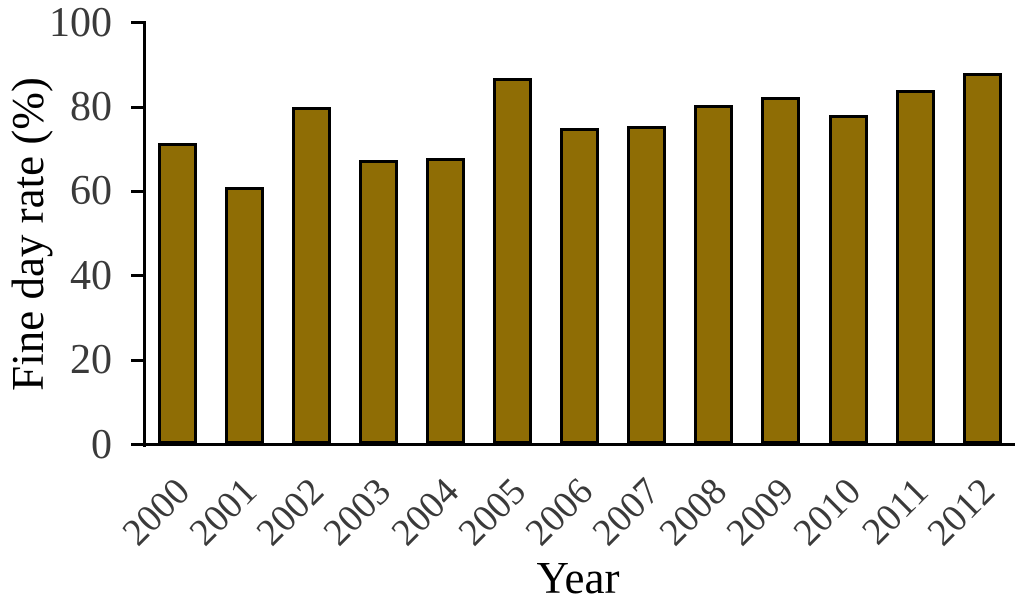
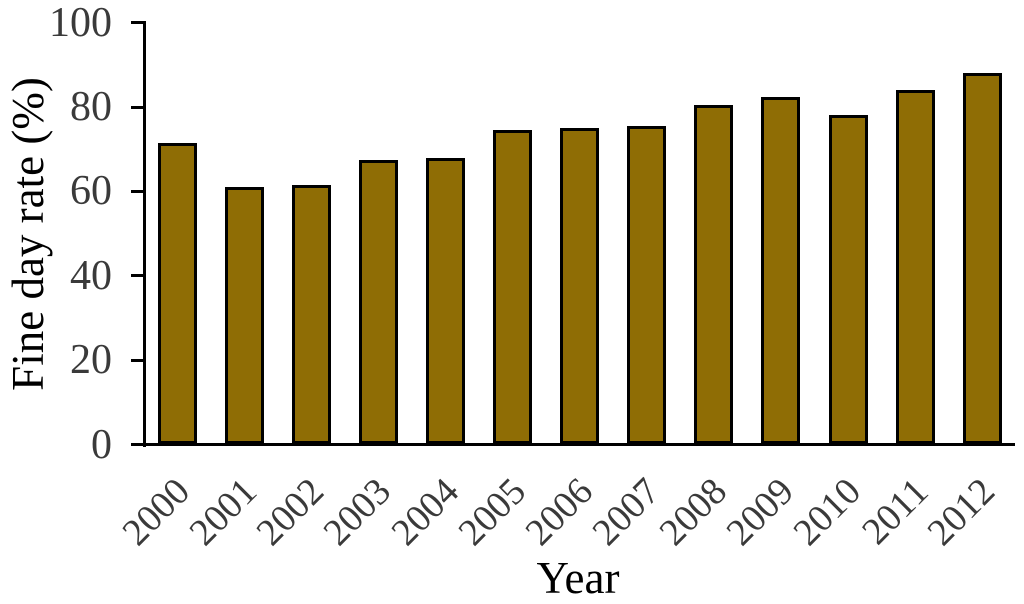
2002: 80 -> 62
2005: 87 -> 74
